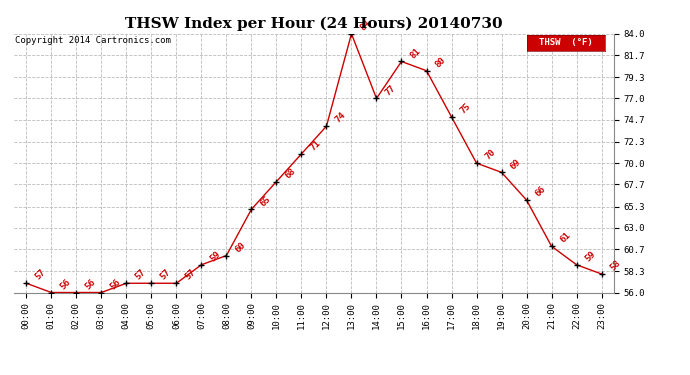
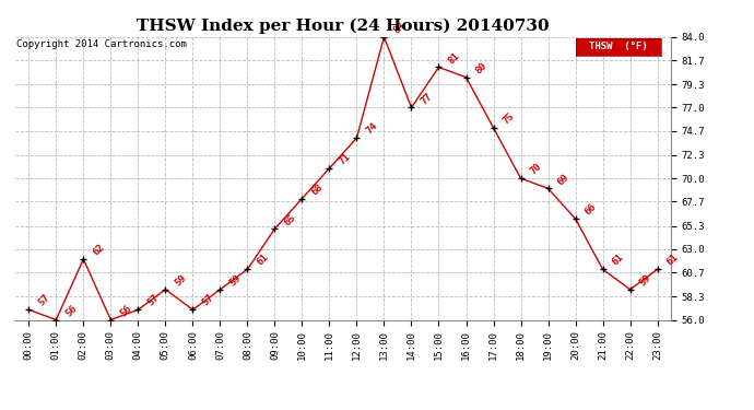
02:00: 56 -> 62
05:00: 57 -> 59
08:00: 60 -> 61
23:00: 58 -> 61
